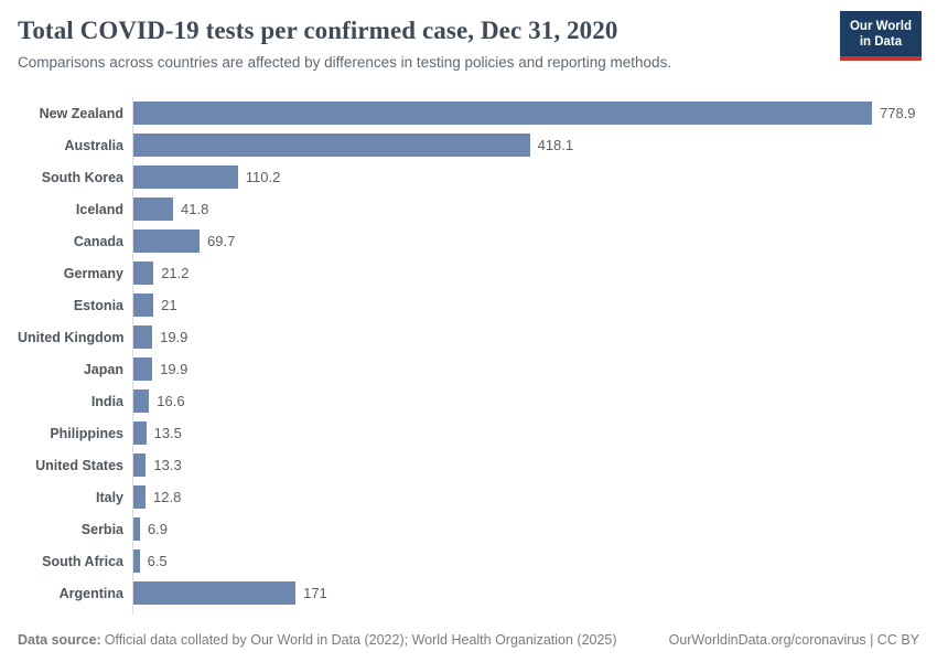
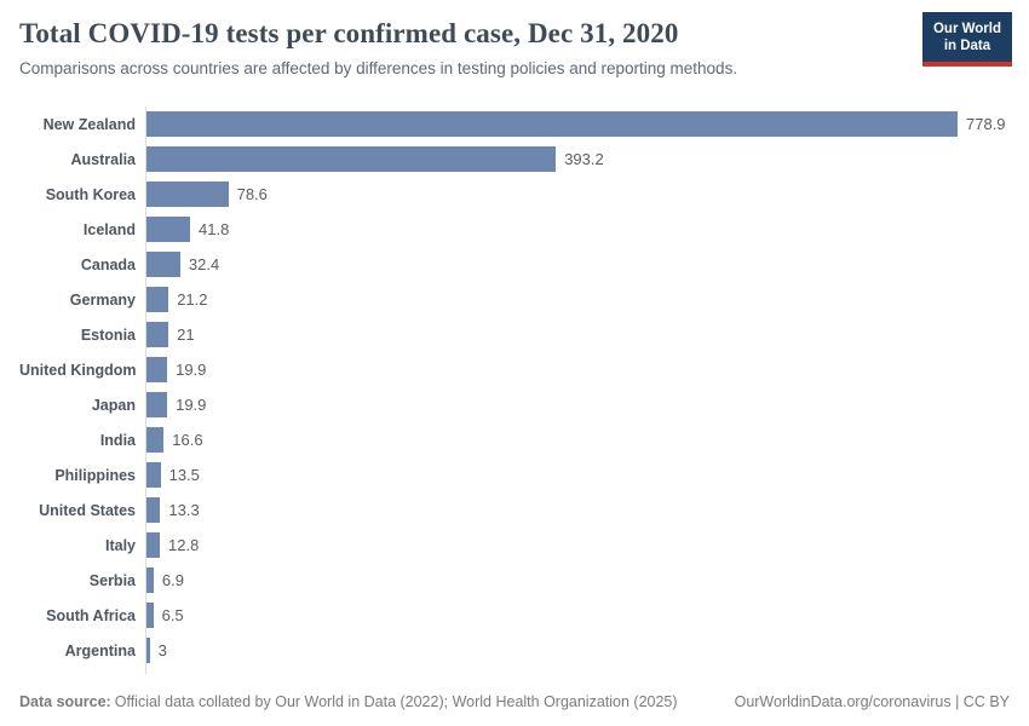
Australia: 418.1 -> 393.2
South Korea: 110.2 -> 78.6
Canada: 69.7 -> 32.4
Argentina: 171 -> 3
